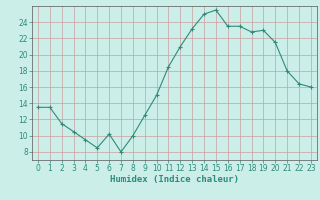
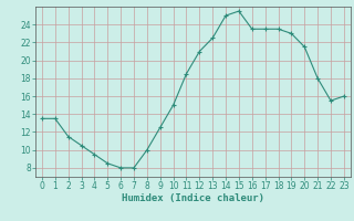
6: 10.2 -> 8.0
13: 23.2 -> 22.5
18: 22.8 -> 23.5
22: 16.4 -> 15.5
